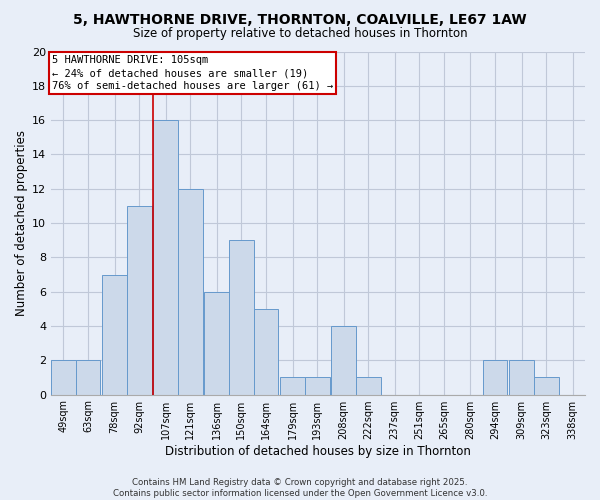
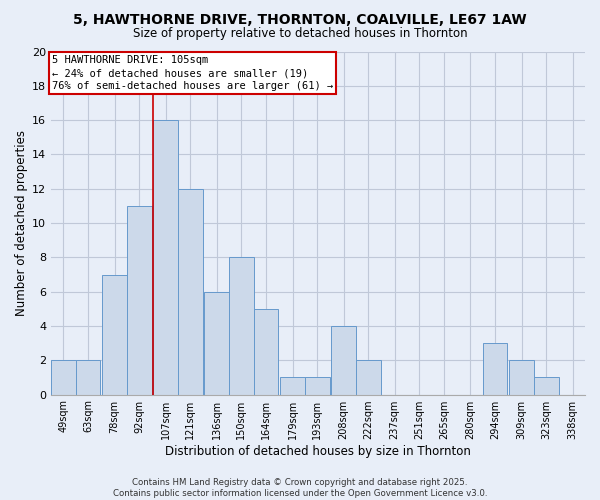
150sqm: 9 -> 8
222sqm: 1 -> 2
294sqm: 2 -> 3
